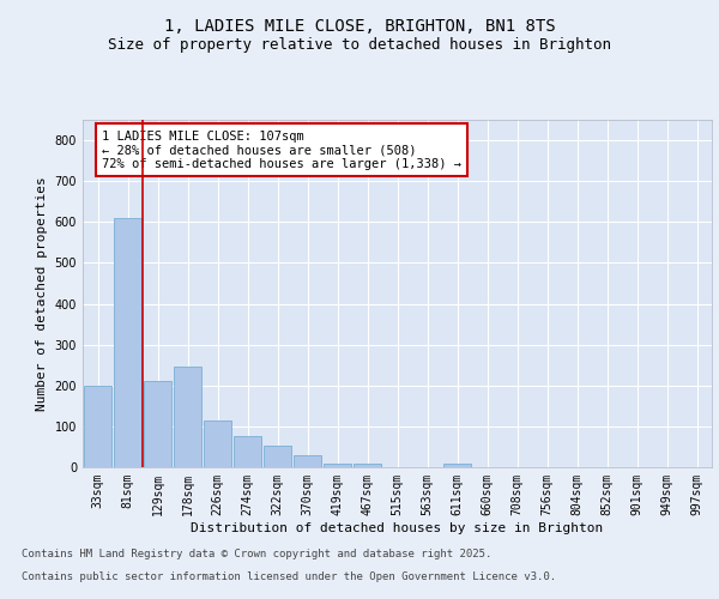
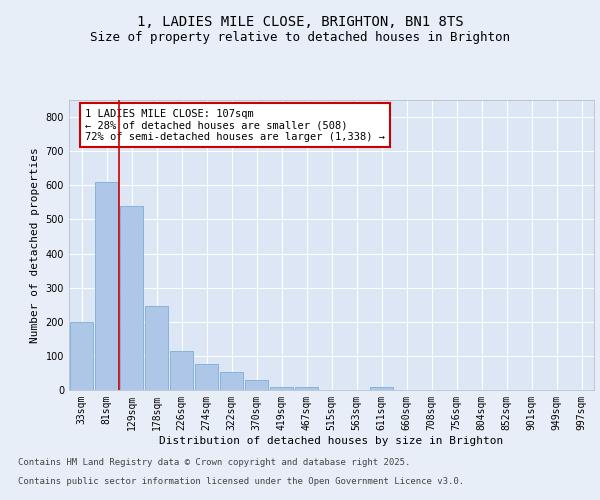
129sqm: 210 -> 540
